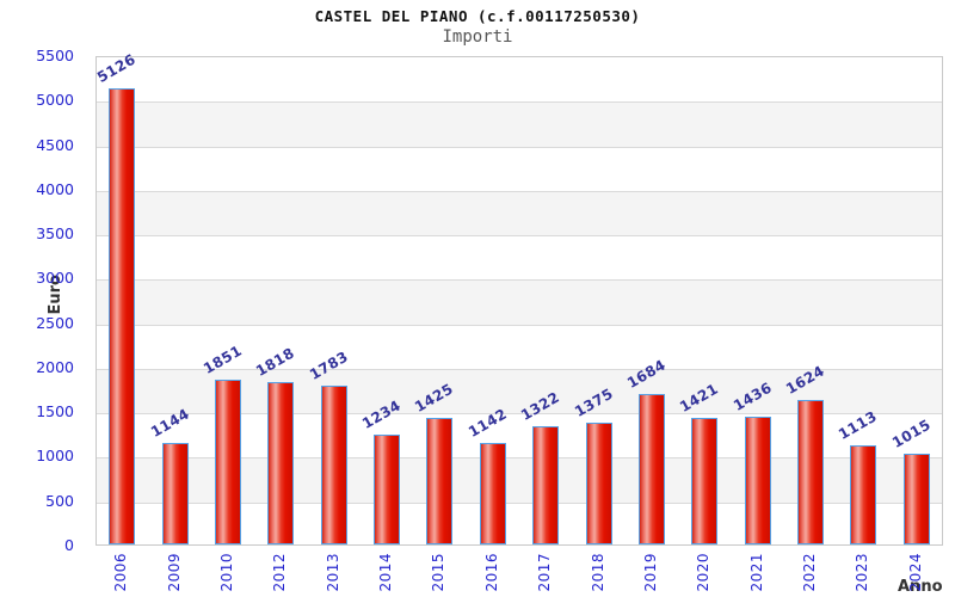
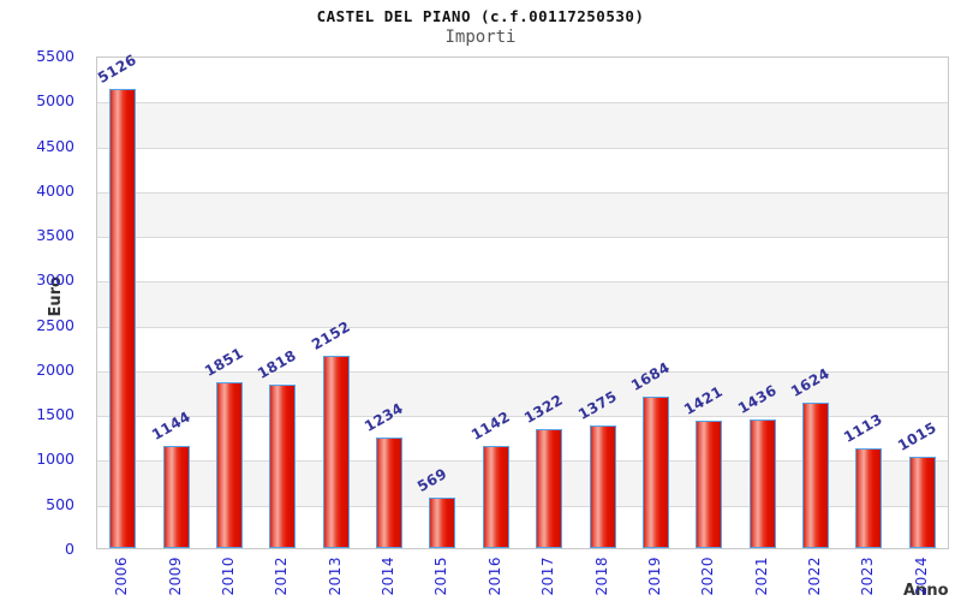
2013: 1783 -> 2152
2015: 1425 -> 569
